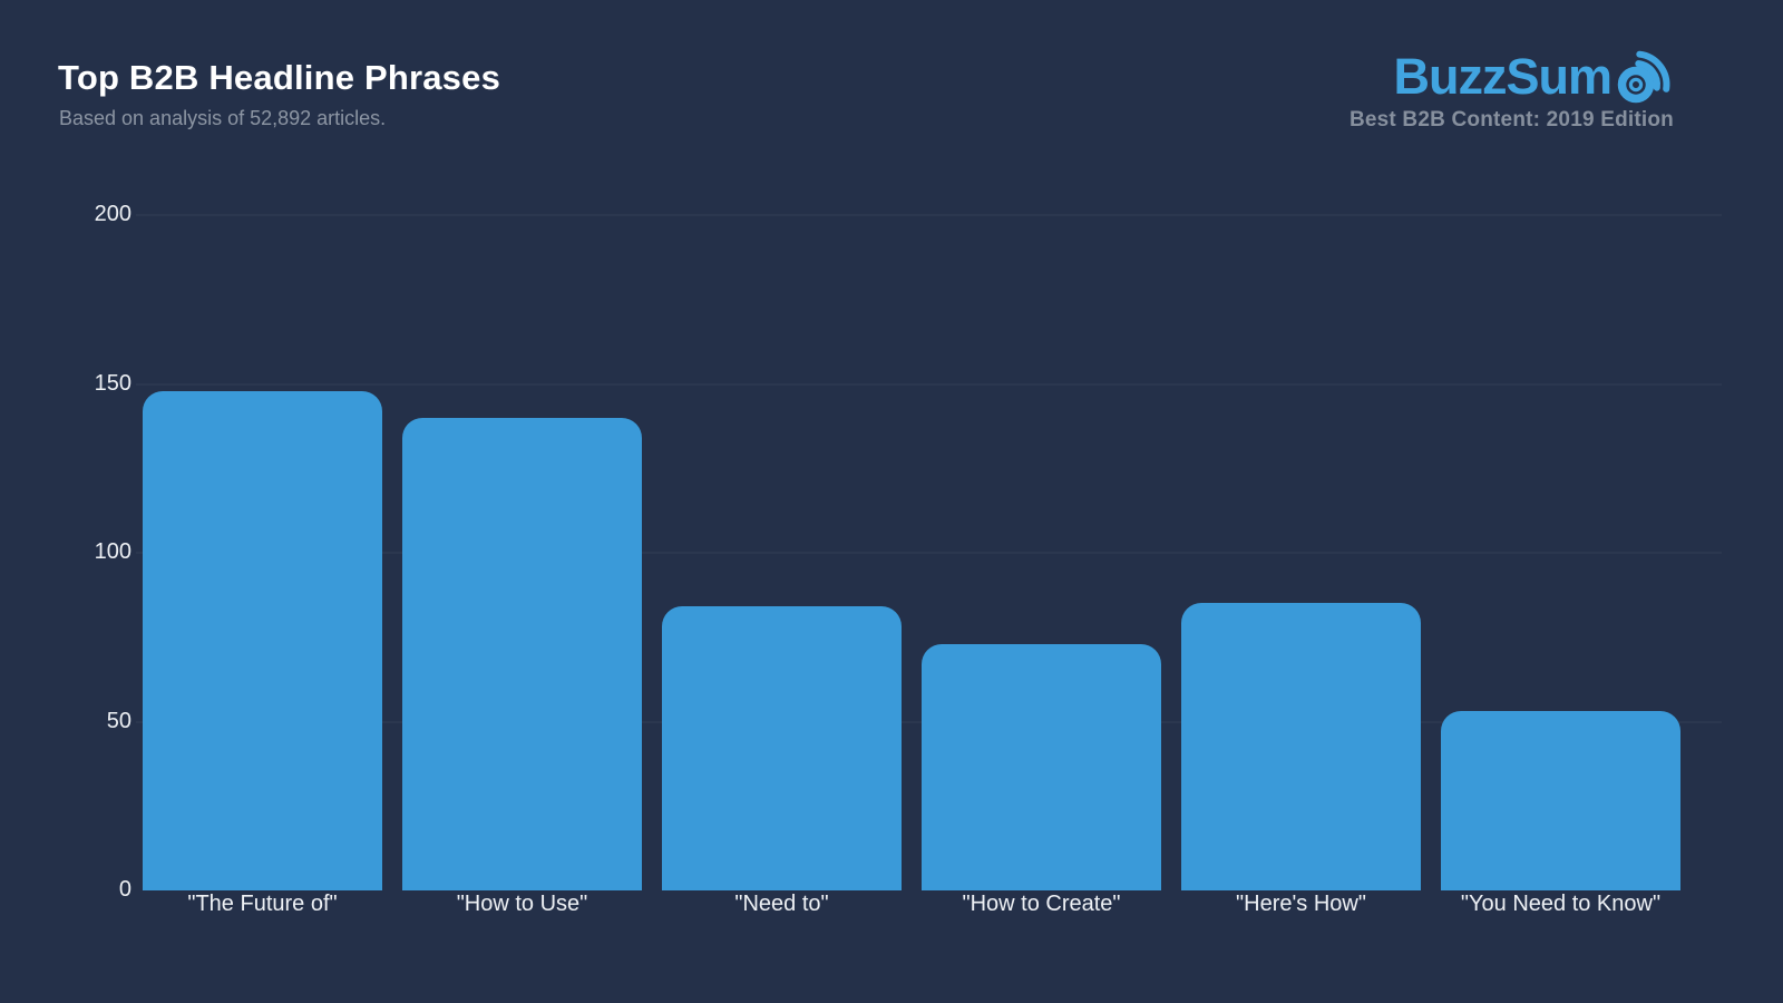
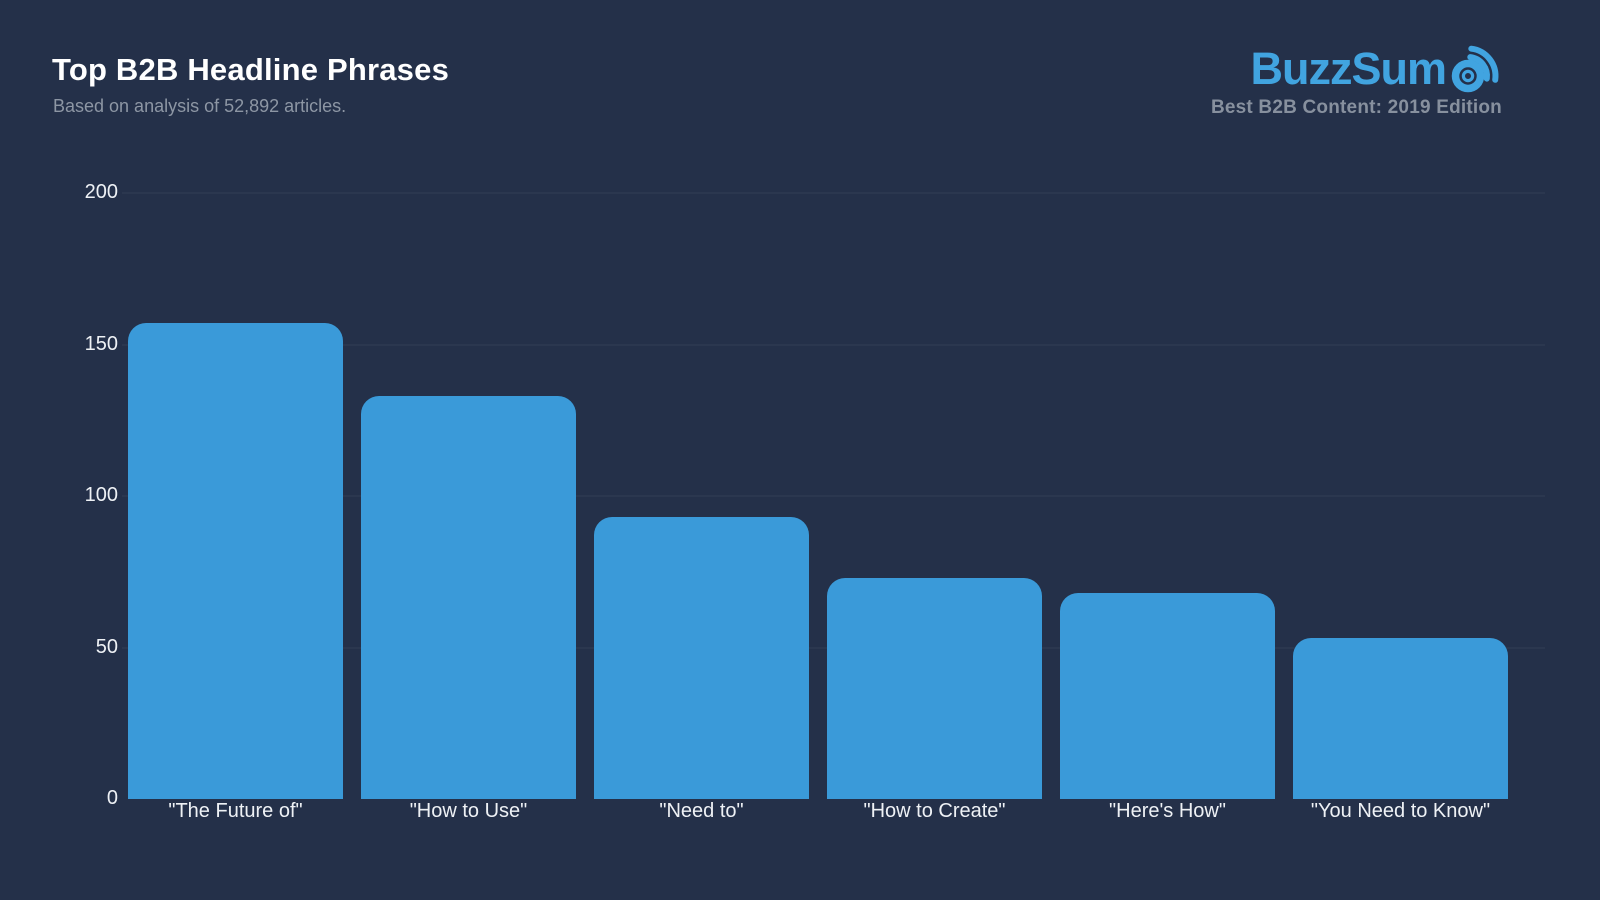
"The Future of": 148 -> 157
"How to Use": 140 -> 133
"Need to": 84 -> 93
"Here's How": 85 -> 68
